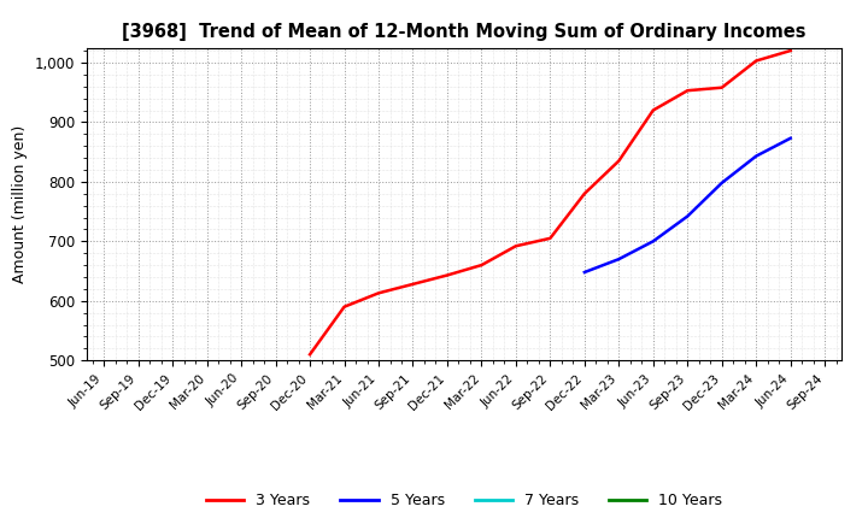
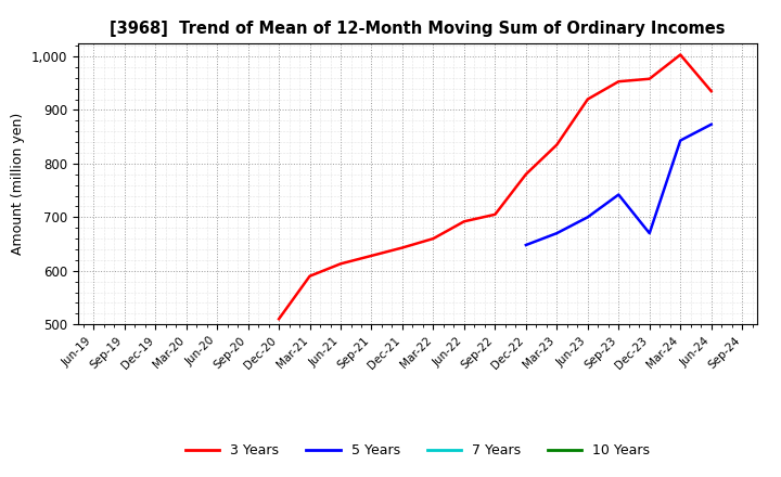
5 Years/Dec-23: 798 -> 670
3 Years/Jun-24: 1,020 -> 935
